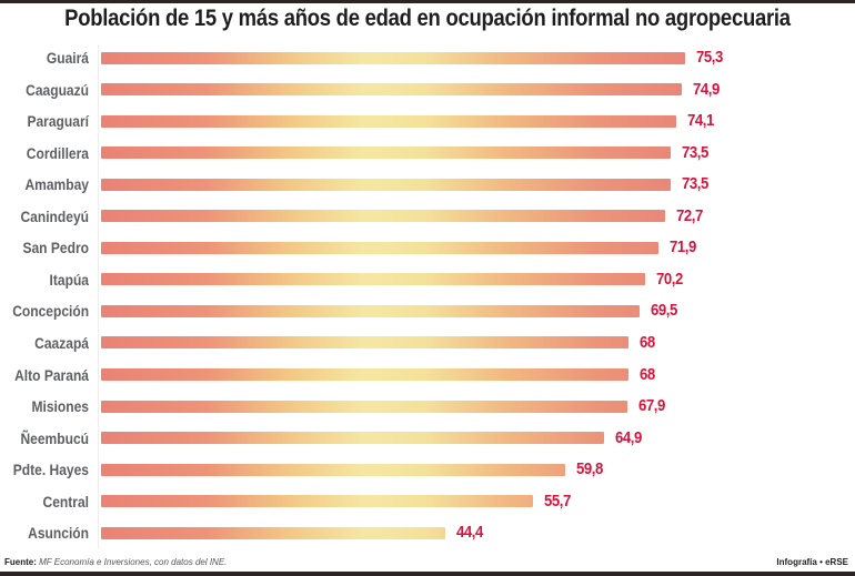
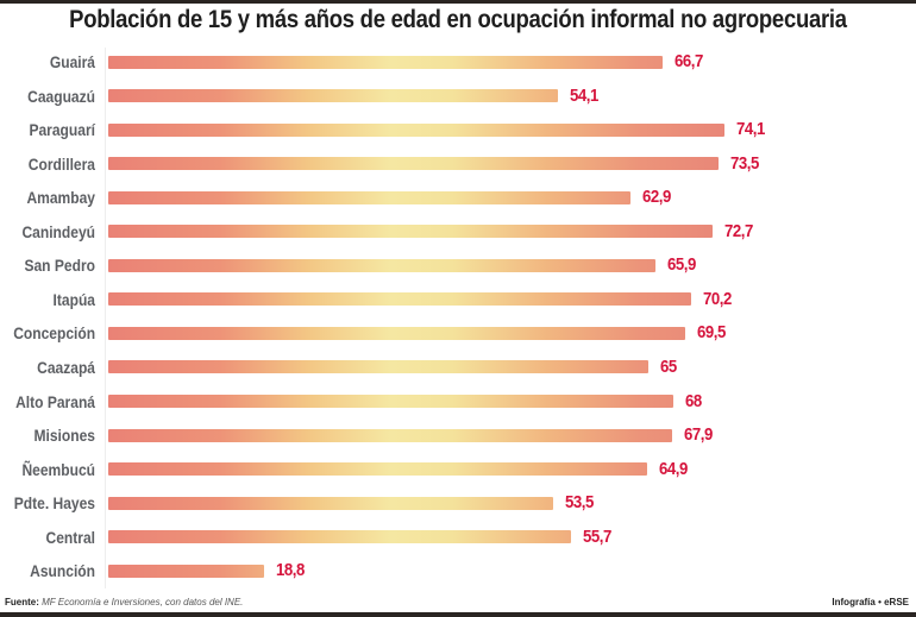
Guairá: 75,3 -> 66,7
Caaguazú: 74,9 -> 54,1
Amambay: 73,5 -> 62,9
San Pedro: 71,9 -> 65,9
Caazapá: 68 -> 65
Pdte. Hayes: 59,8 -> 53,5
Asunción: 44,4 -> 18,8
